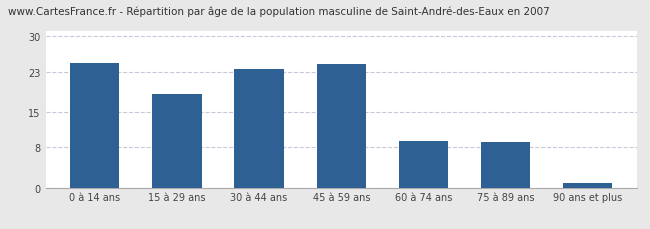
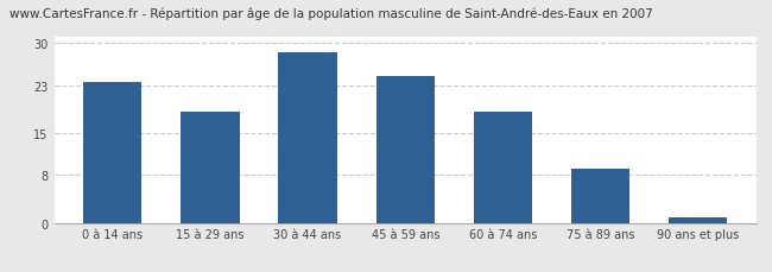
0 à 14 ans: 24.6 -> 23.5
30 à 44 ans: 23.6 -> 28.5
60 à 74 ans: 9.2 -> 18.5
